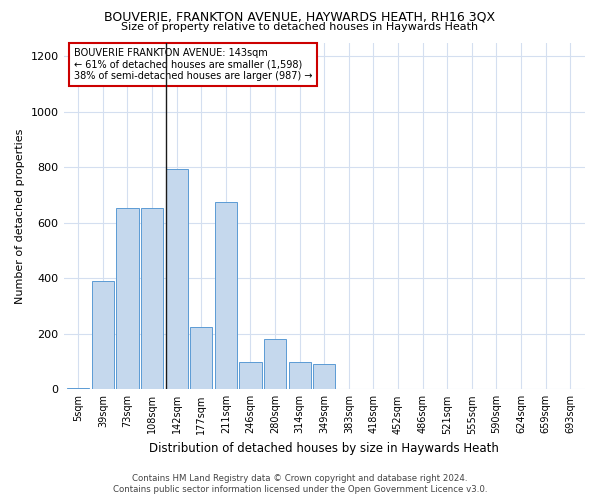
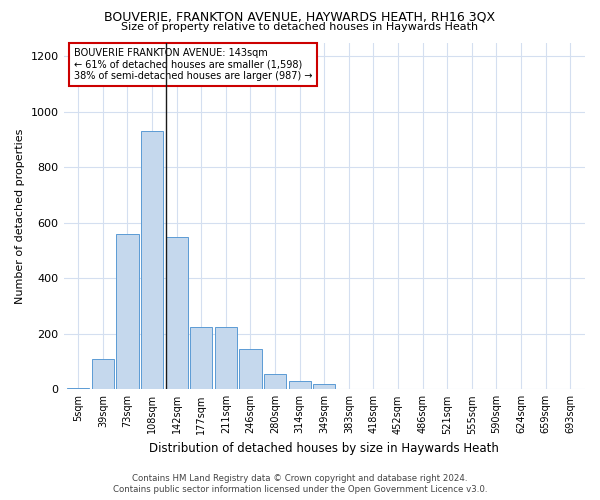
39sqm: 390 -> 110
73sqm: 655 -> 560
108sqm: 655 -> 930
142sqm: 795 -> 550
211sqm: 675 -> 225
246sqm: 100 -> 145
280sqm: 180 -> 55
314sqm: 100 -> 30
349sqm: 90 -> 20
